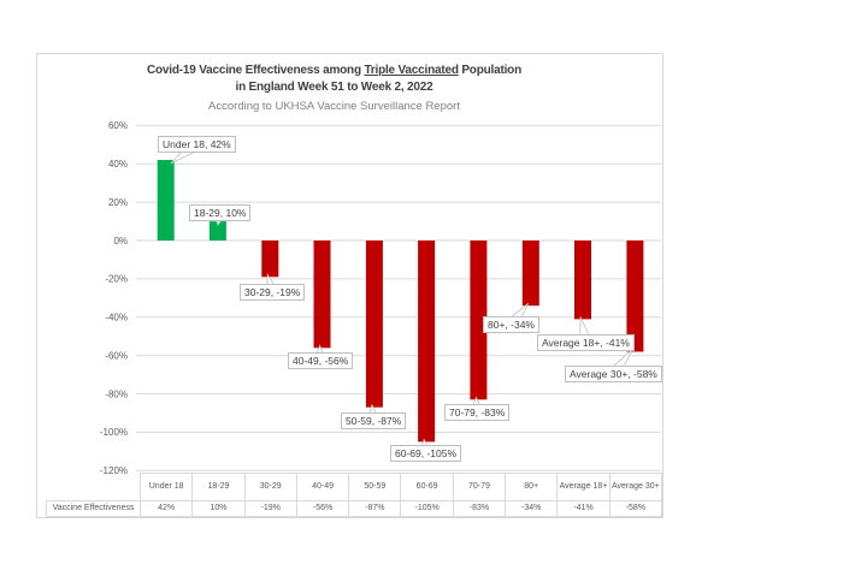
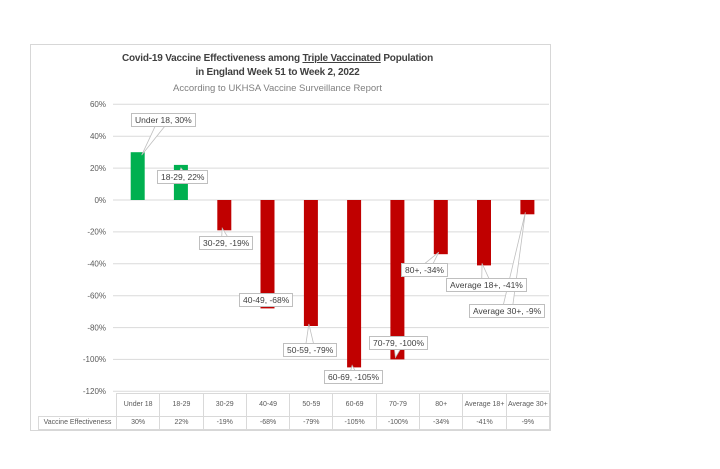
Under 18: 42% -> 30%
18-29: 10% -> 22%
40-49: -56% -> -68%
50-59: -87% -> -79%
70-79: -83% -> -100%
Average 30+: -58% -> -9%
